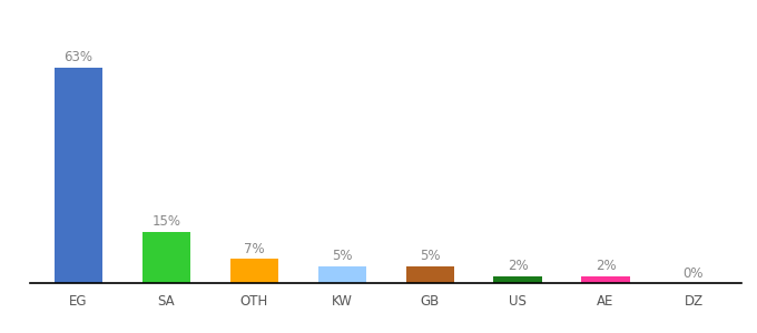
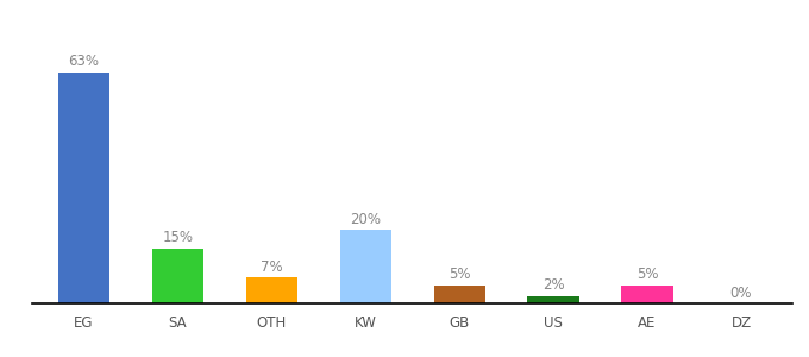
KW: 5% -> 20%
AE: 2% -> 5%
